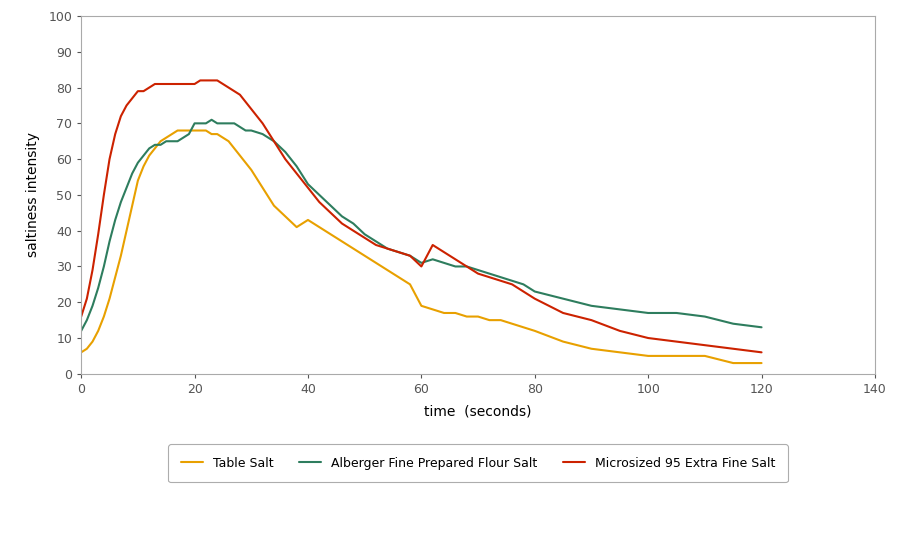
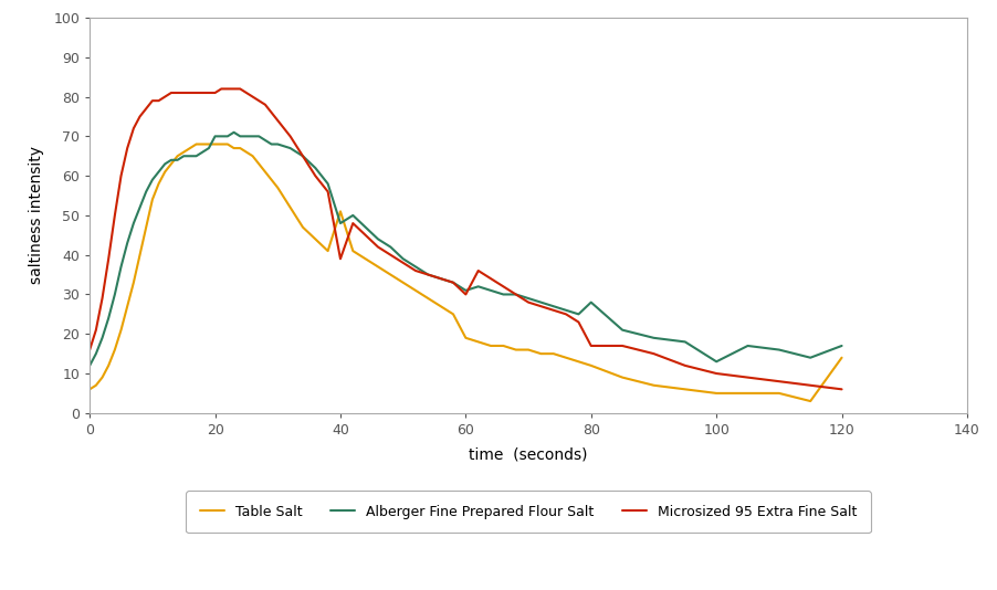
Table Salt/40: 43 -> 51
Alberger Fine Prepared Flour Salt/40: 53 -> 48
Microsized 95 Extra Fine Salt/40: 52 -> 39
Alberger Fine Prepared Flour Salt/80: 23 -> 28
Microsized 95 Extra Fine Salt/80: 21 -> 17
Alberger Fine Prepared Flour Salt/100: 17 -> 13
Table Salt/120: 3 -> 14
Alberger Fine Prepared Flour Salt/120: 13 -> 17
